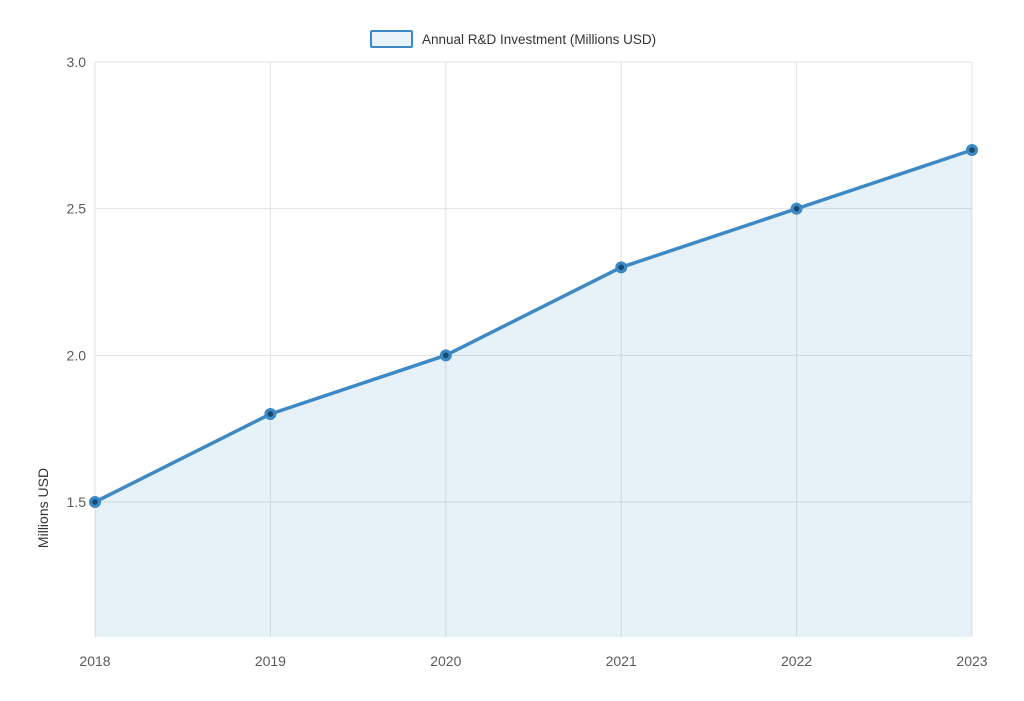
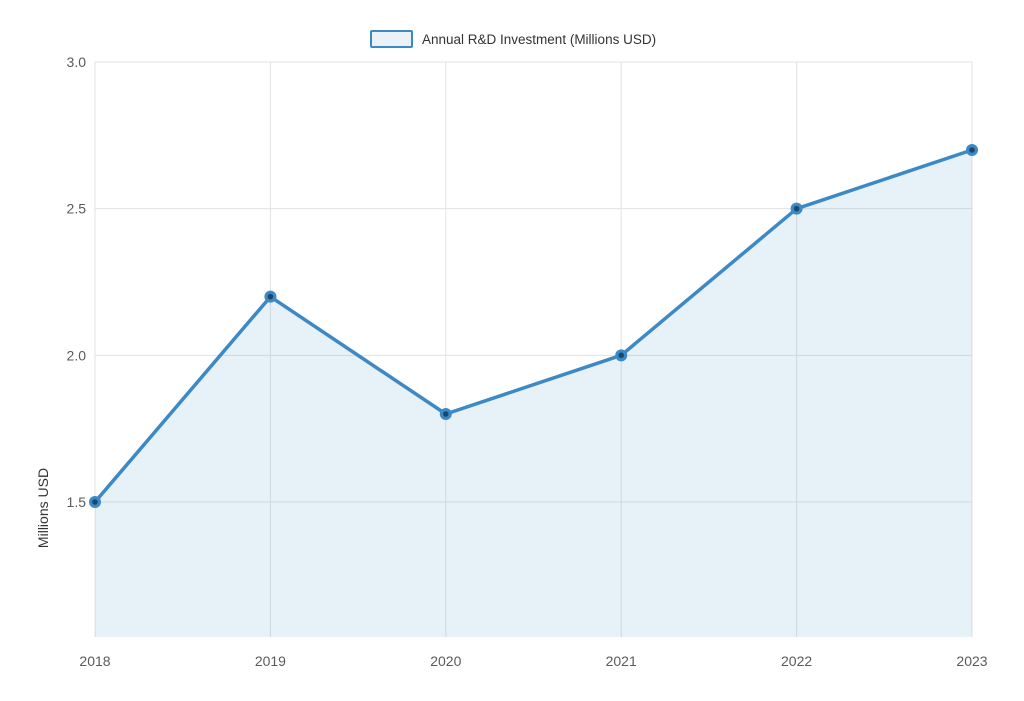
2019: 1.8 -> 2.2
2020: 2.0 -> 1.8
2021: 2.3 -> 2.0
